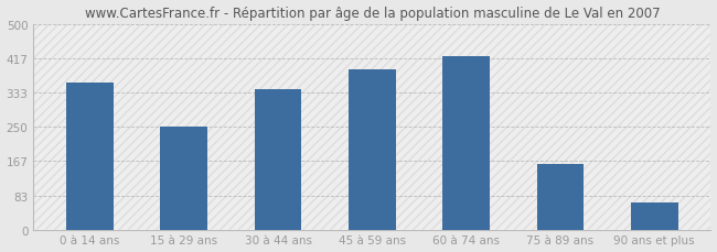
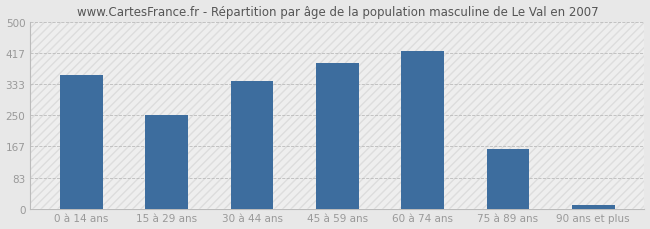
90 ans et plus: 65 -> 10
